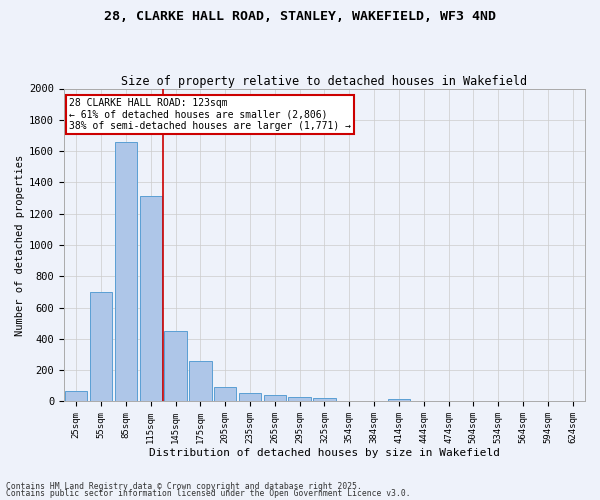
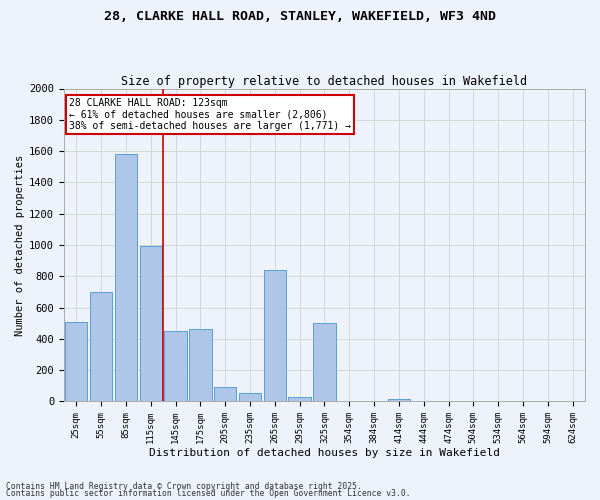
25sqm: 60 -> 510
85sqm: 1660 -> 1580
115sqm: 1310 -> 990
175sqm: 260 -> 460
265sqm: 40 -> 840
325sqm: 20 -> 500
